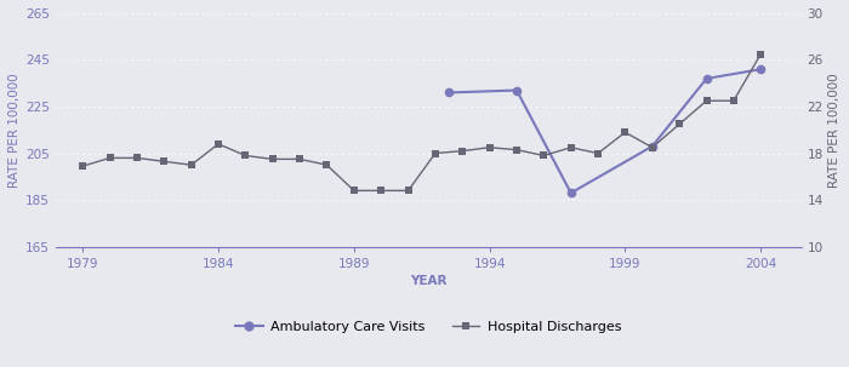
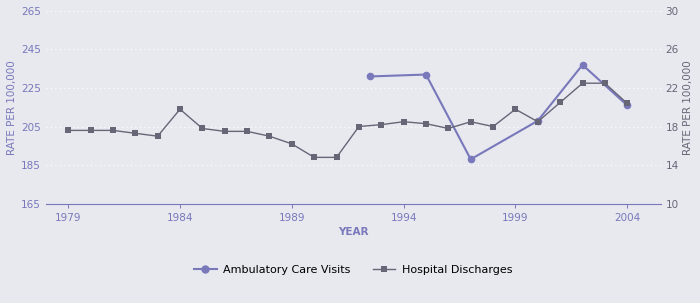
Hospital Discharges/1979: 16.9 -> 17.6
Hospital Discharges/1984: 18.8 -> 19.8
Hospital Discharges/1989: 14.8 -> 16.2
Hospital Discharges/2004: 26.5 -> 20.4
Ambulatory Care Visits/2004: 241 -> 216
